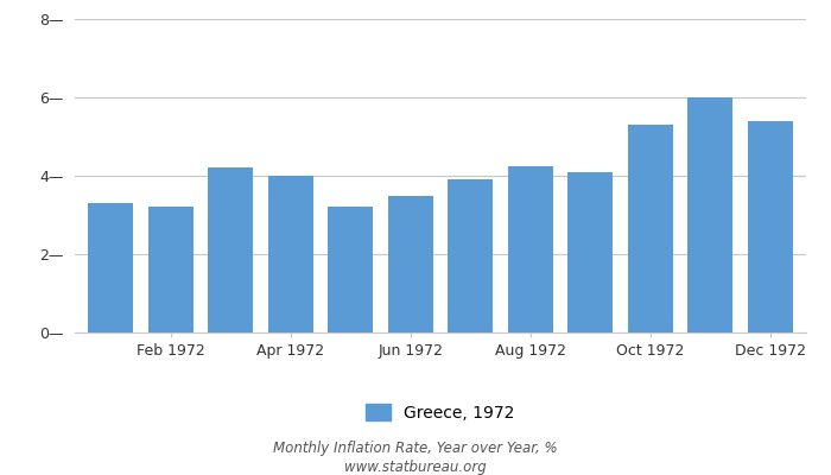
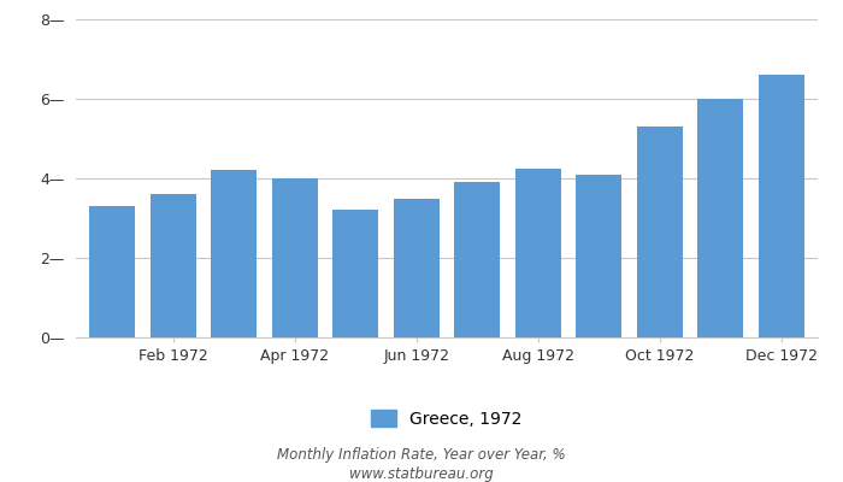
Feb 1972: 3.20— -> 3.60—
Dec 1972: 5.40— -> 6.60—
